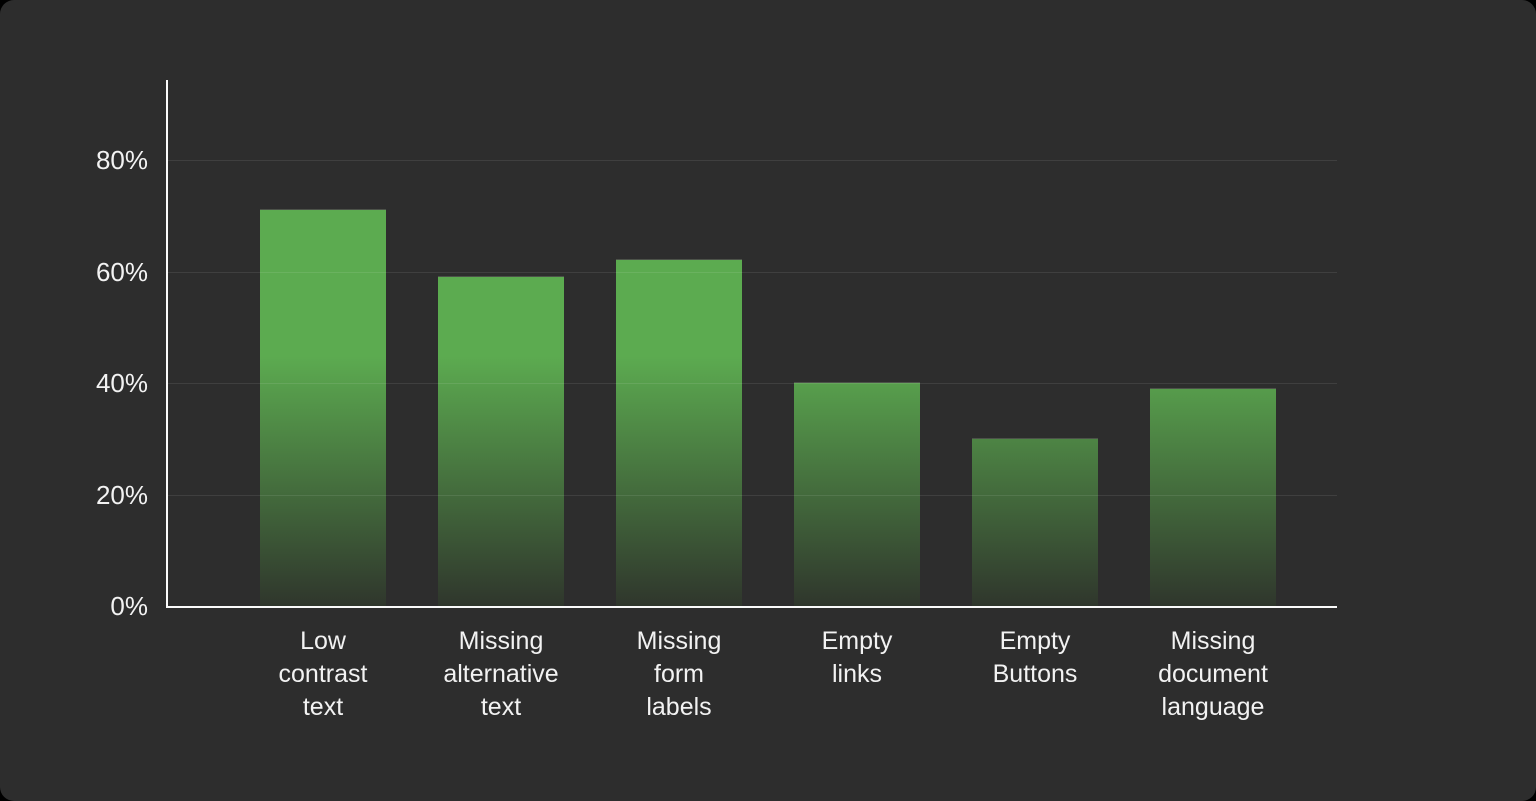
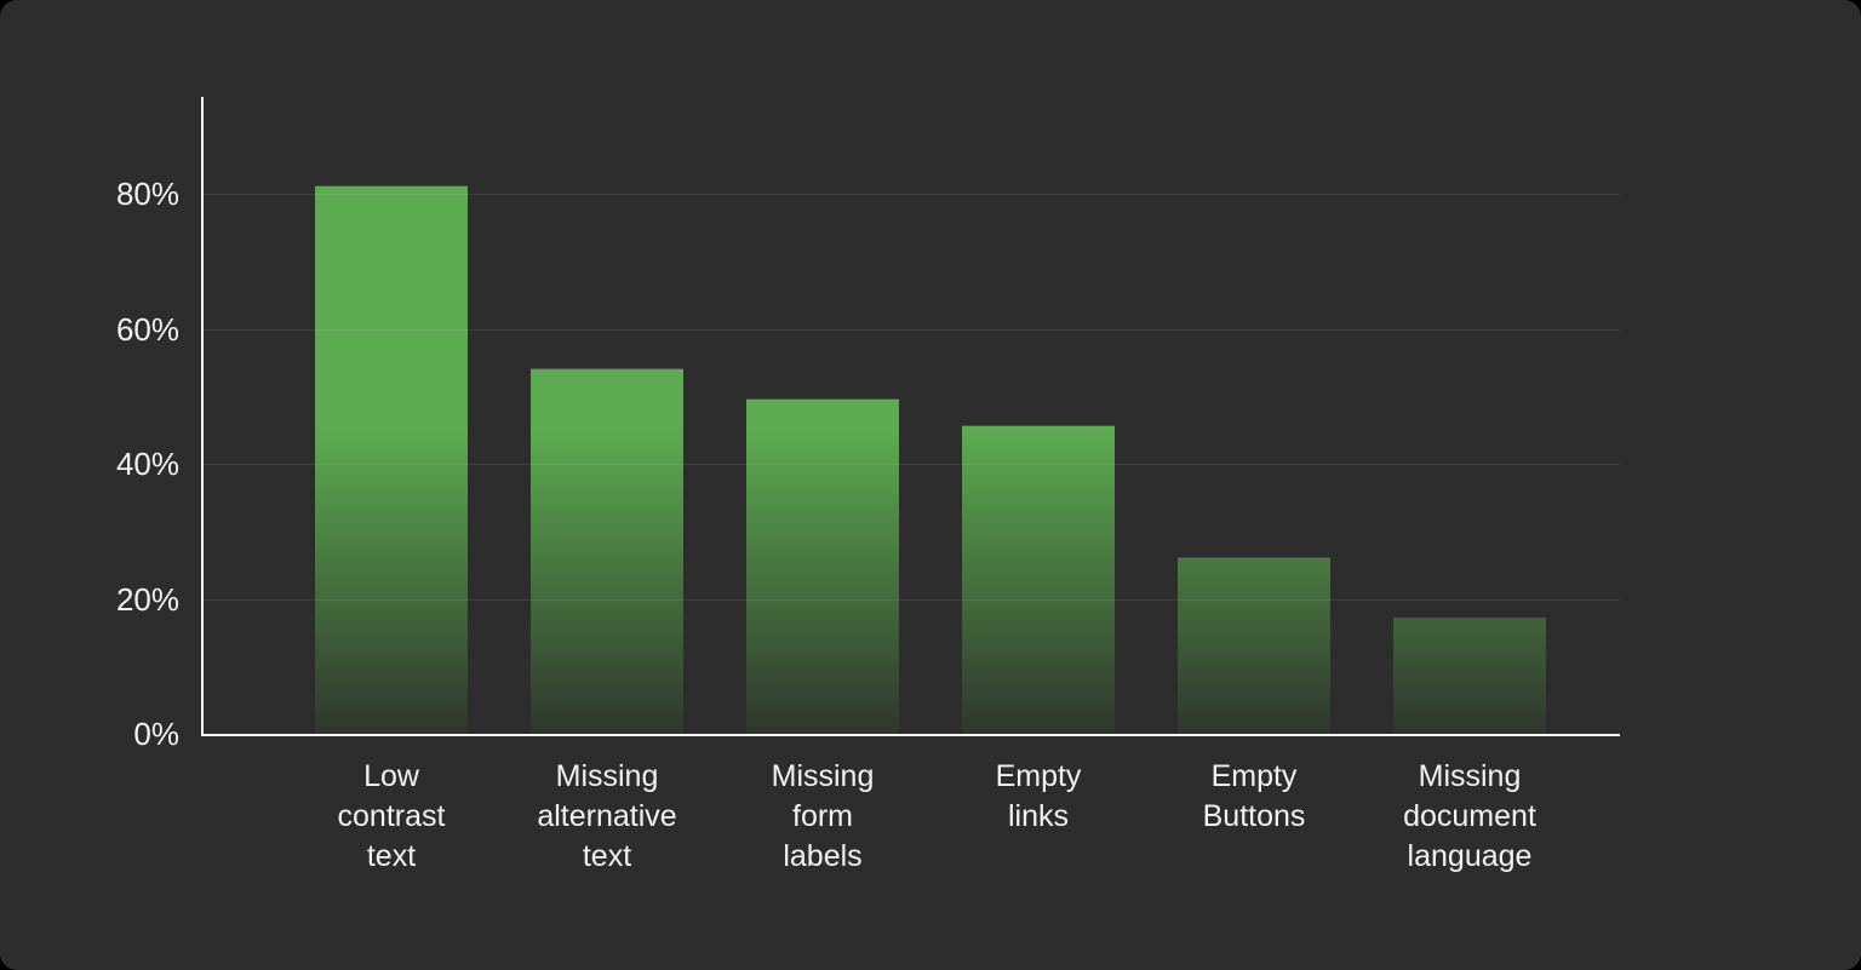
Low contrast text: 71% -> 81%
Missing alternative text: 59% -> 54%
Missing form labels: 62% -> 50%
Empty links: 40% -> 46%
Empty Buttons: 30% -> 26%
Missing document language: 39% -> 17%
